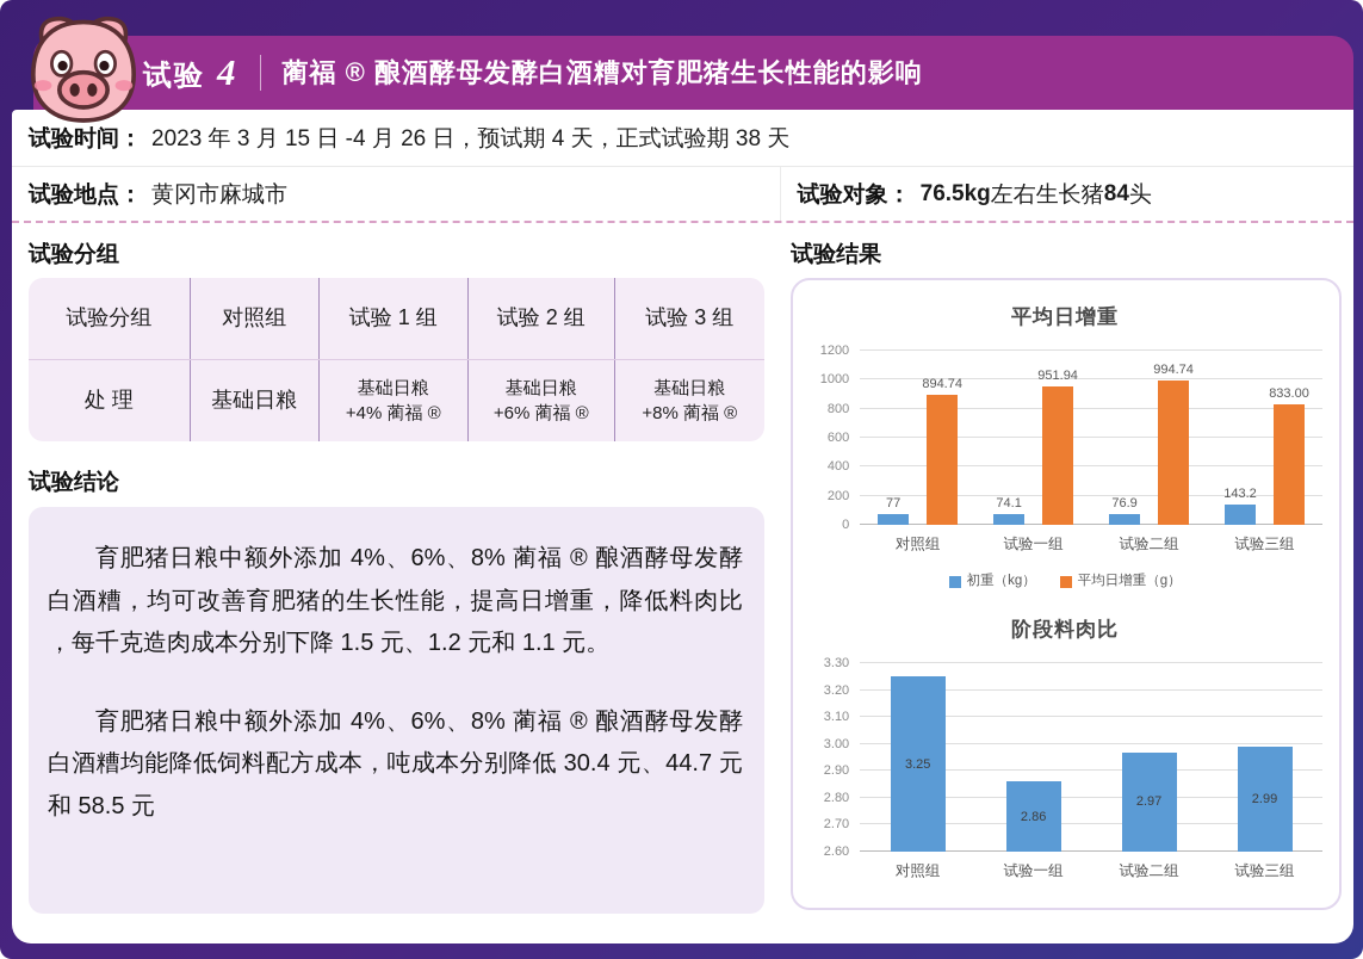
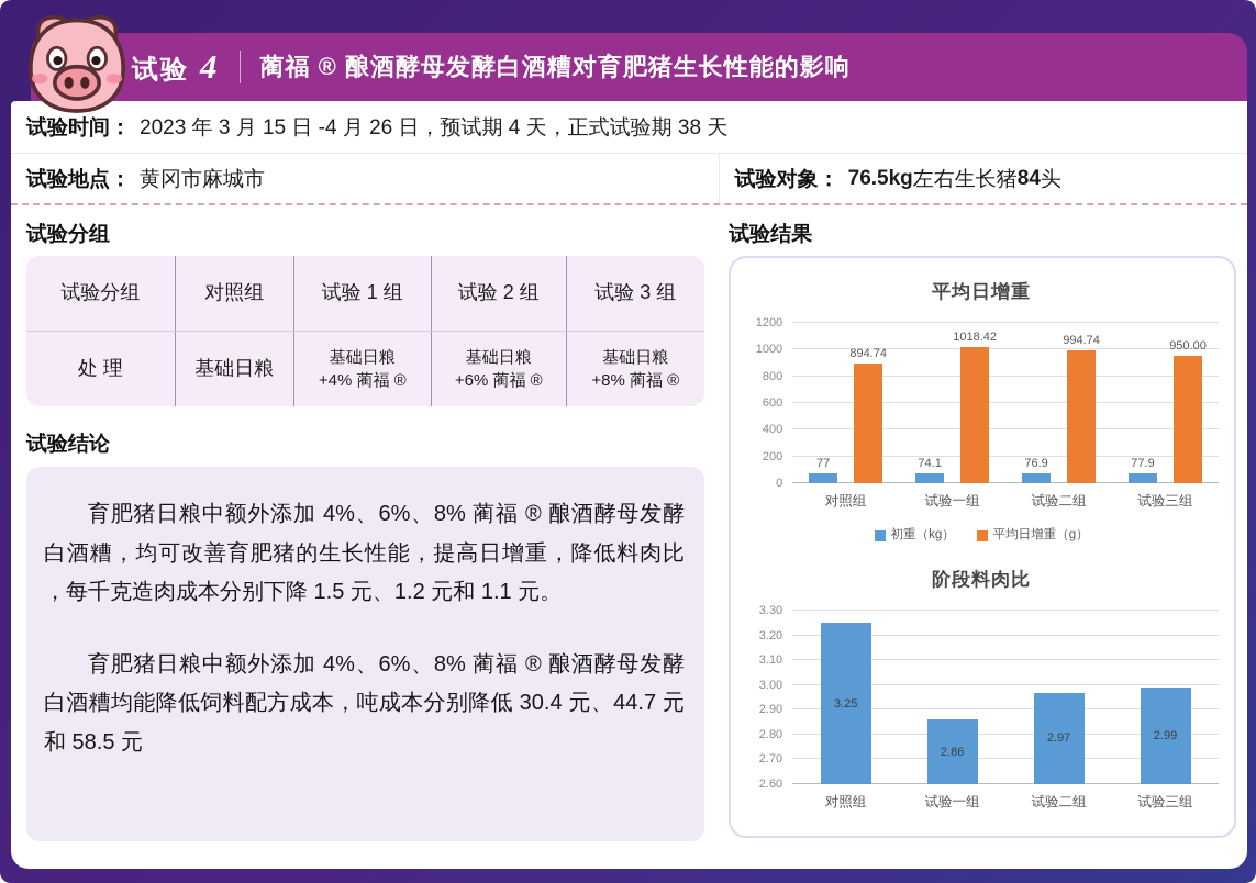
平均日增重/平均日增重（g）/试验一组: 951.94 -> 1018.42
平均日增重/初重（kg）/试验三组: 143.2 -> 77.9
平均日增重/平均日增重（g）/试验三组: 833.00 -> 950.00
